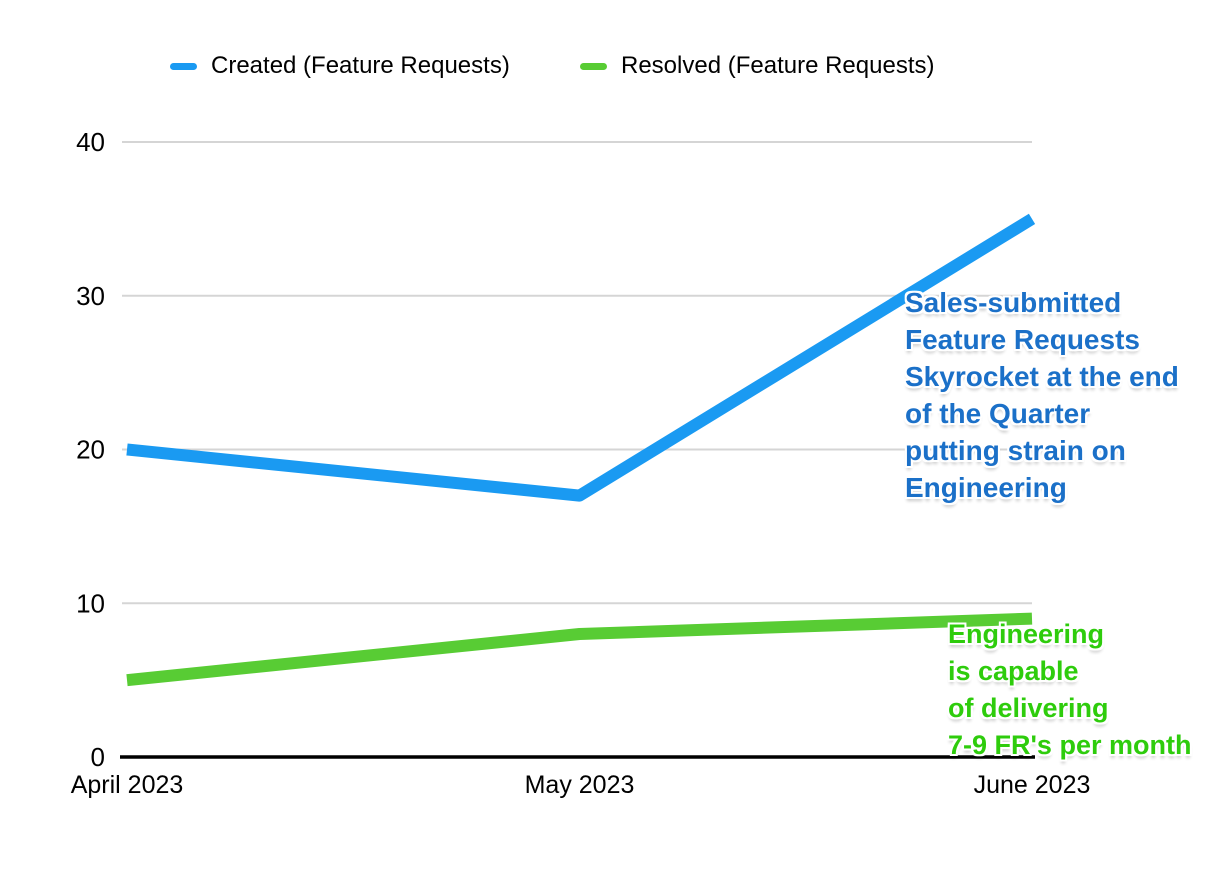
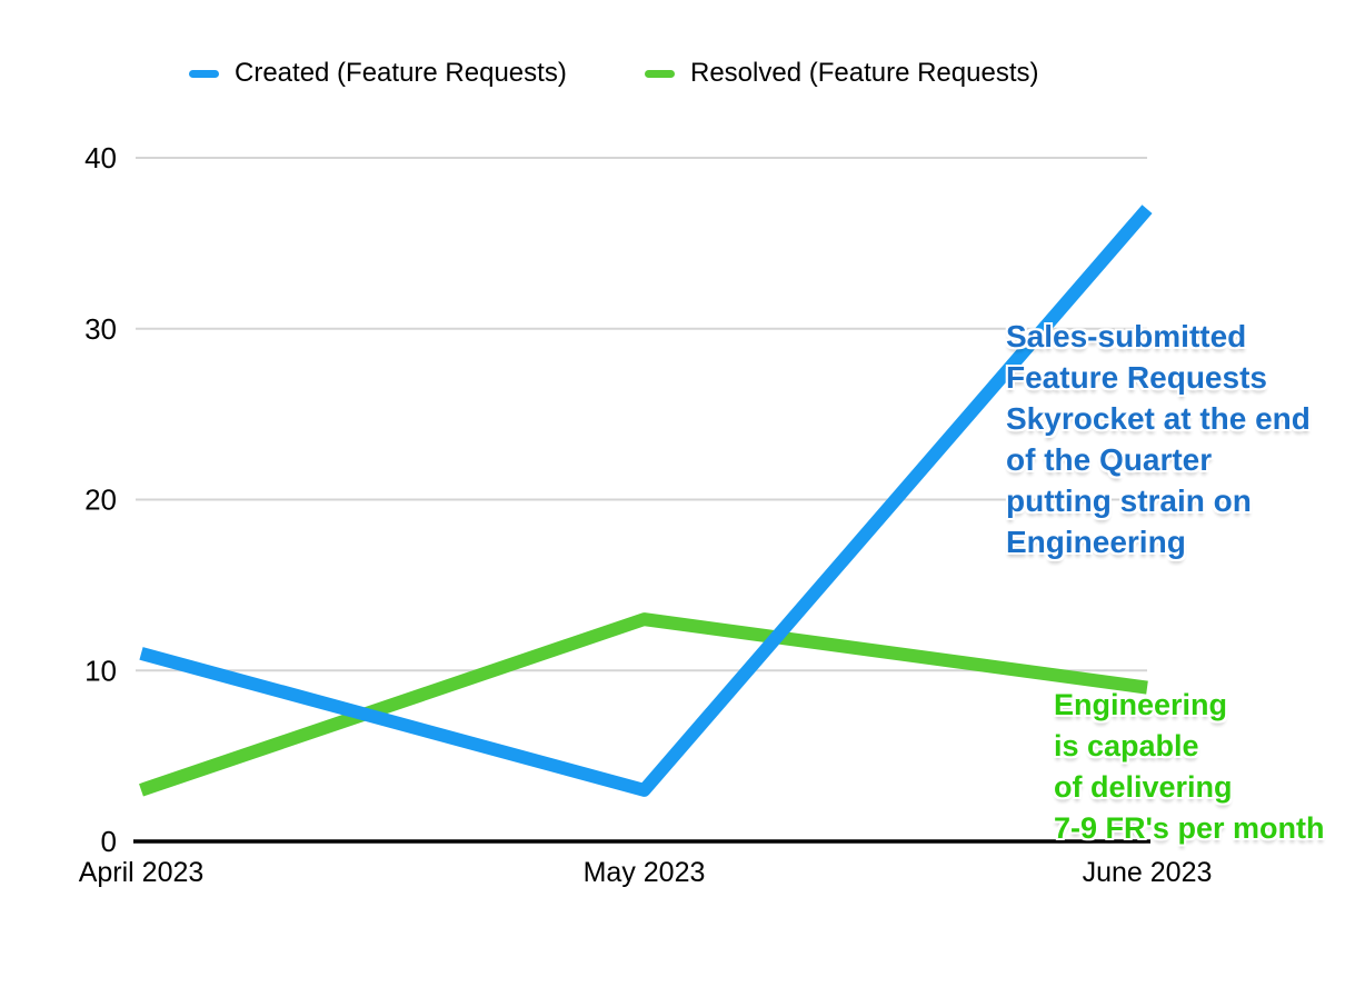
Created (Feature Requests)/April 2023: 20 -> 11
Resolved (Feature Requests)/April 2023: 5 -> 3
Created (Feature Requests)/May 2023: 17 -> 3
Resolved (Feature Requests)/May 2023: 8 -> 13
Created (Feature Requests)/June 2023: 35 -> 37
